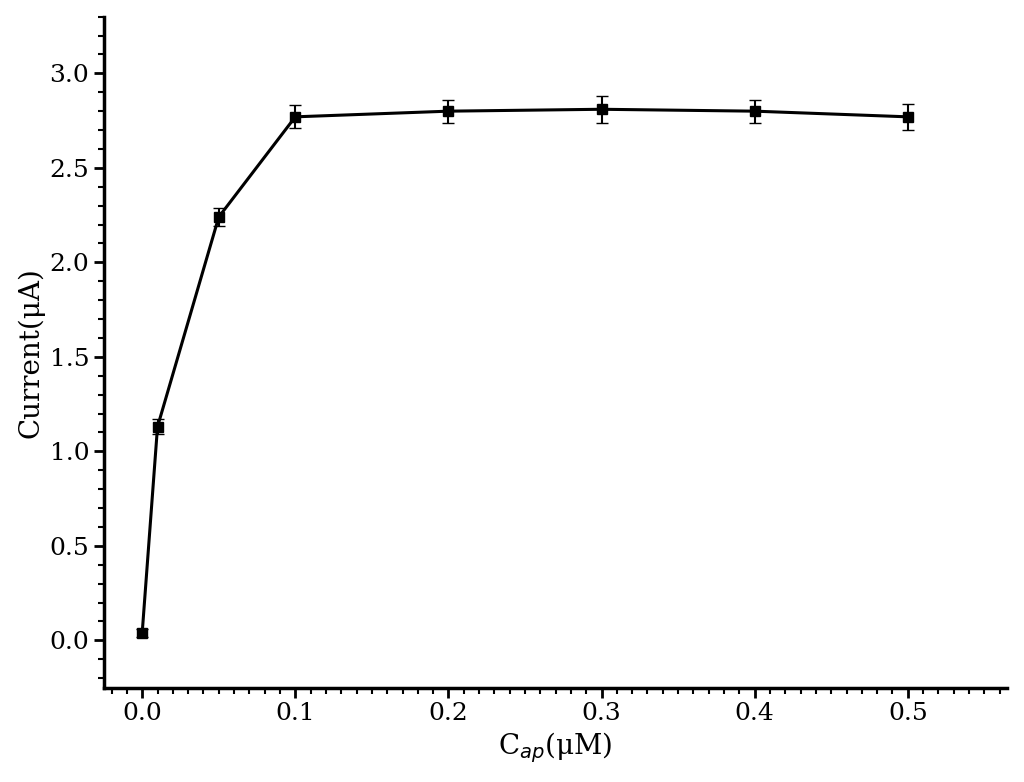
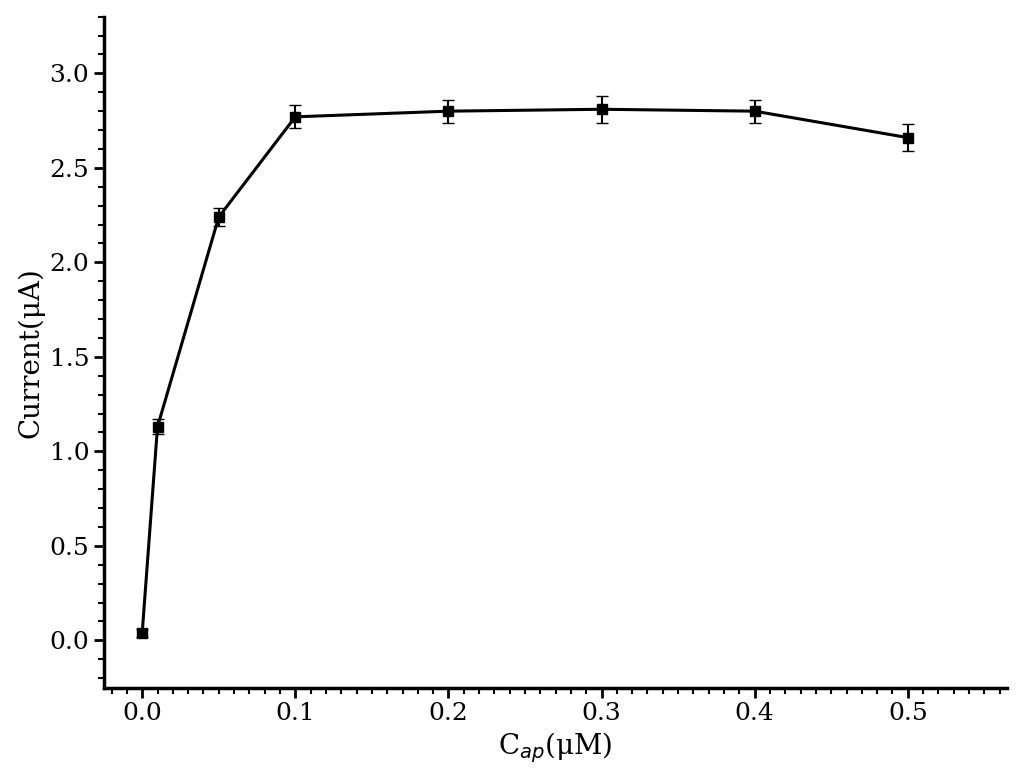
0.5: 2.77 -> 2.66
